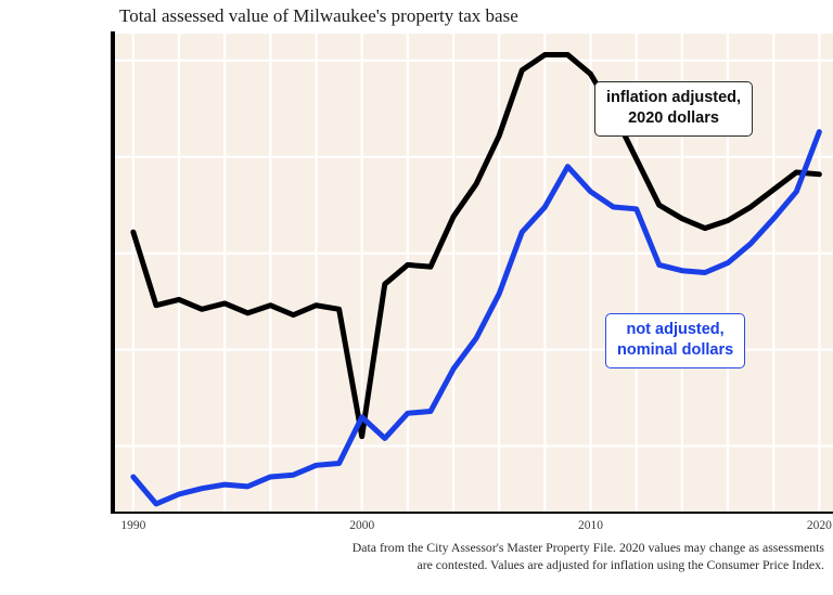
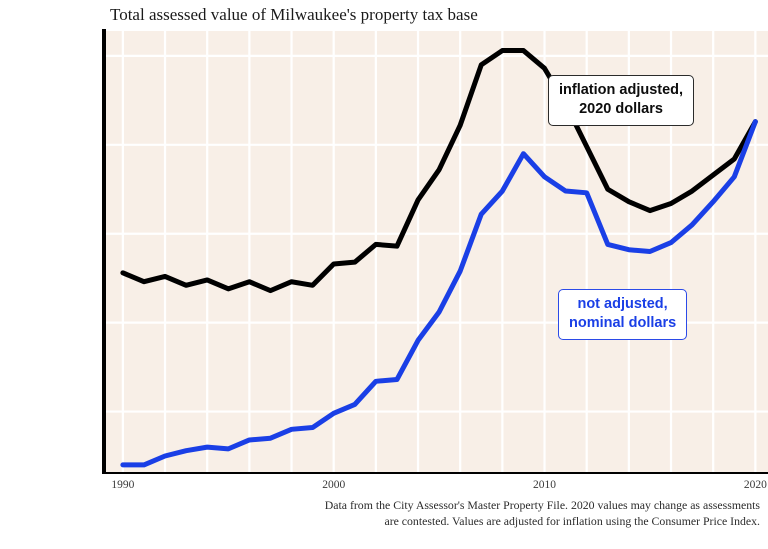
inflation adjusted, 2020 dollars/1990: $26100000000 -> $22800000000
not adjusted, nominal dollars/1990: $13400000000 -> $12000000000
inflation adjusted, 2020 dollars/2000: $15500000000 -> $23300000000
not adjusted, nominal dollars/2000: $16500000000 -> $14900000000
inflation adjusted, 2020 dollars/2020: $29100000000 -> $31300000000
